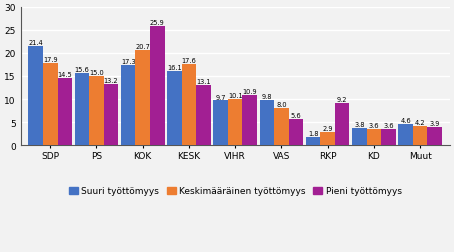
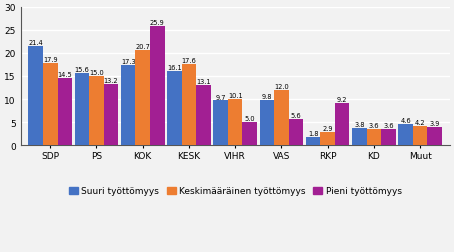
Pieni työttömyys/VIHR: 10.9 -> 5.0
Keskimääräinen työttömyys/VAS: 8.0 -> 12.0
